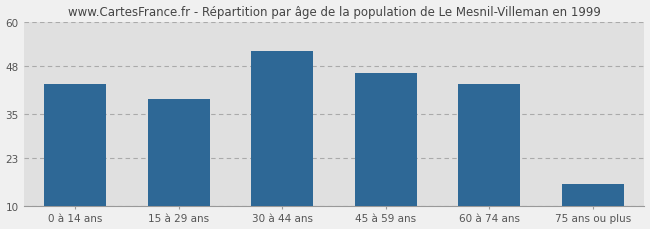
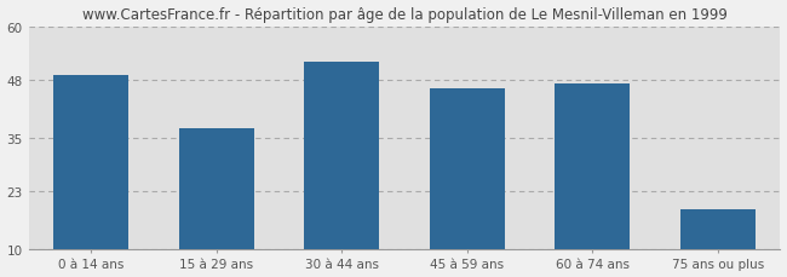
0 à 14 ans: 43 -> 49
15 à 29 ans: 39 -> 37
60 à 74 ans: 43 -> 47
75 ans ou plus: 16 -> 19
